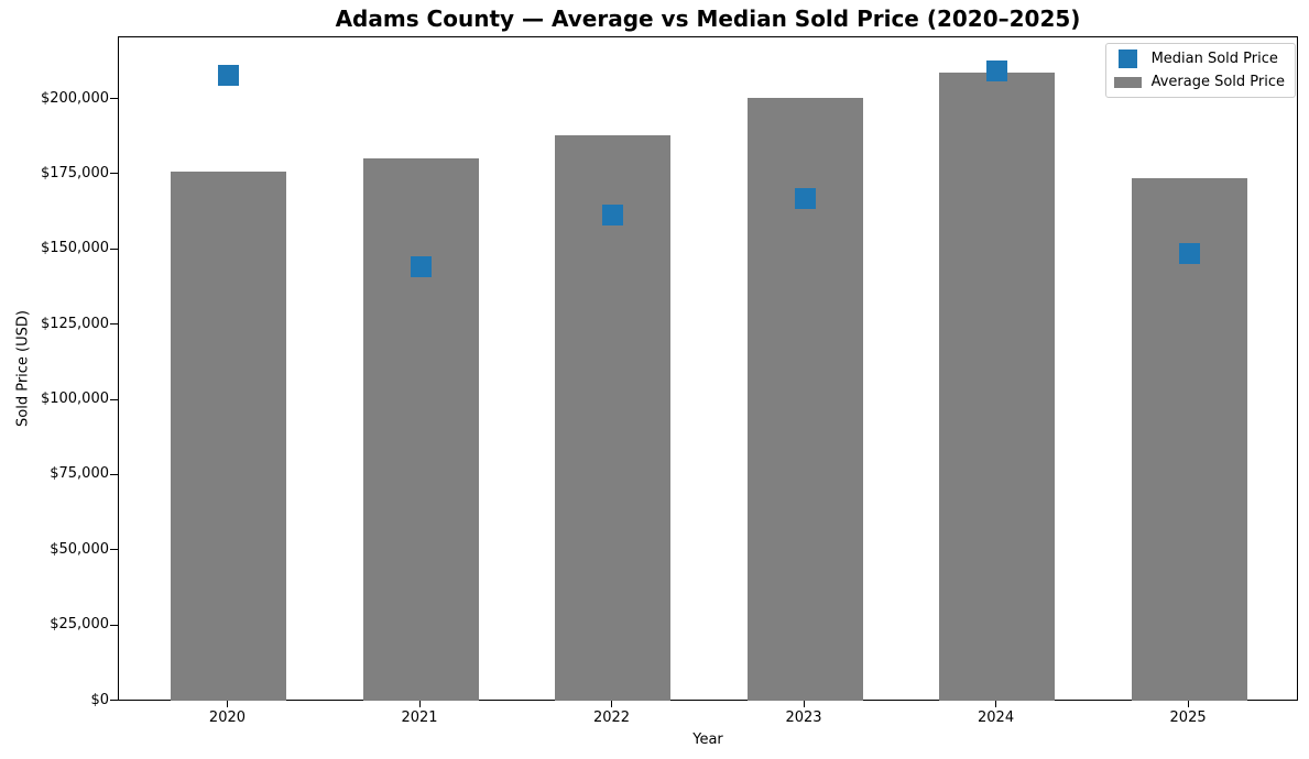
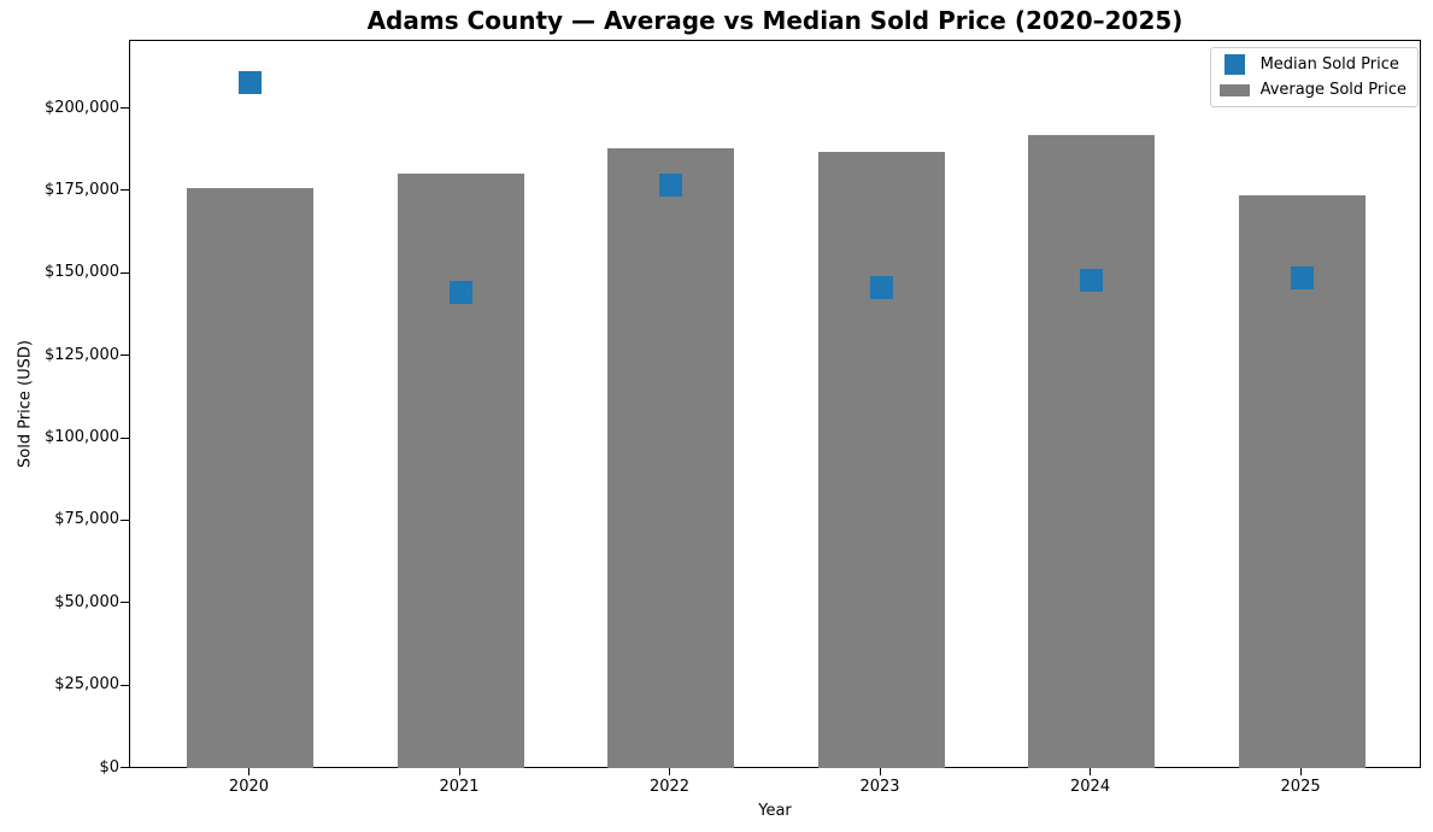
Median Sold Price/2022: $162000 -> $177000
Median Sold Price/2023: $167000 -> $146000
Average Sold Price/2023: $200000 -> $187000
Median Sold Price/2024: $210000 -> $148000
Average Sold Price/2024: $209000 -> $192000
